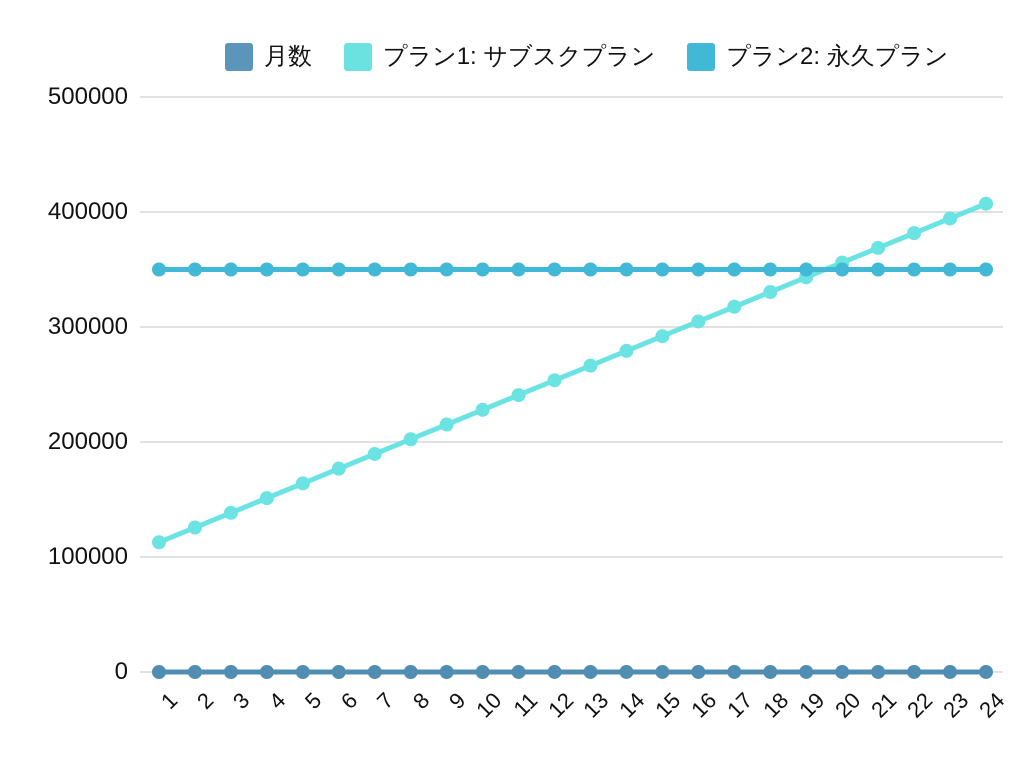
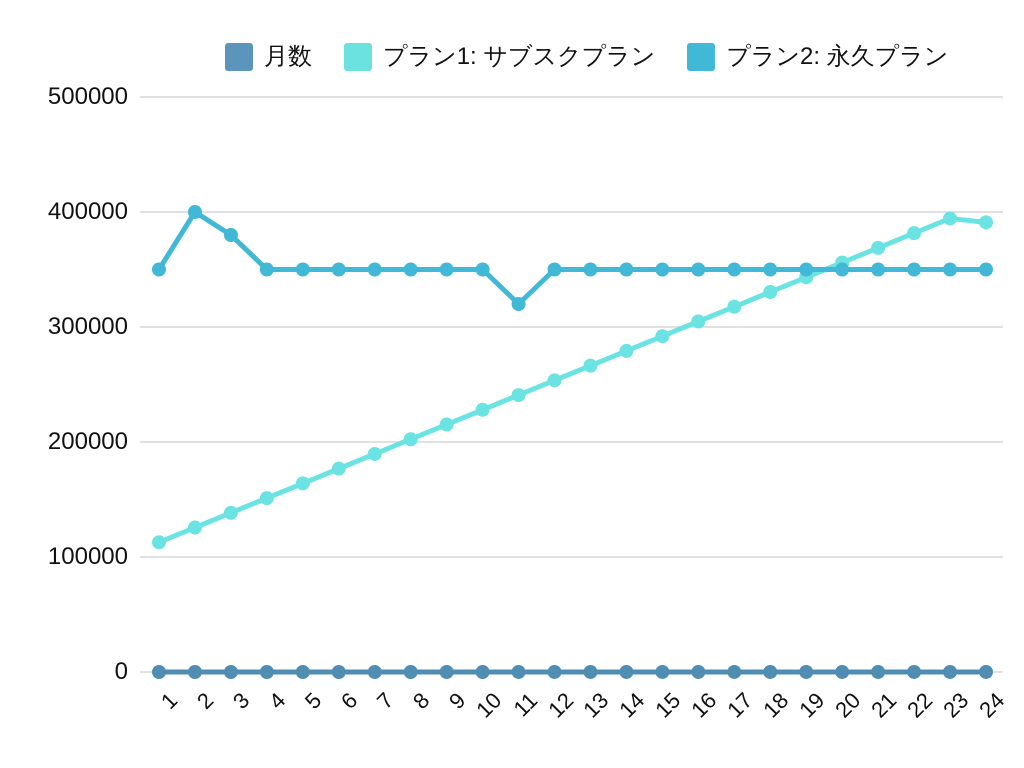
プラン2: 永久プラン/2: 350000 -> 400000
プラン2: 永久プラン/3: 350000 -> 380000
プラン2: 永久プラン/11: 350000 -> 320000
プラン1: サブスクプラン/24: 407000 -> 391000
